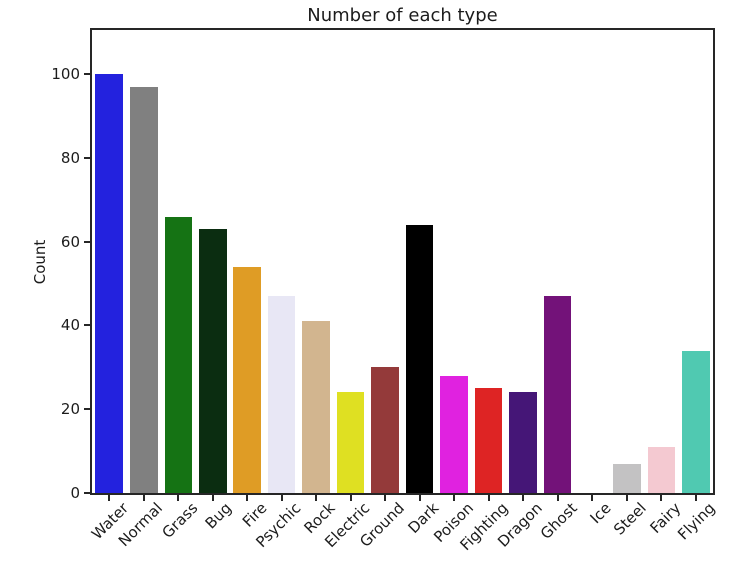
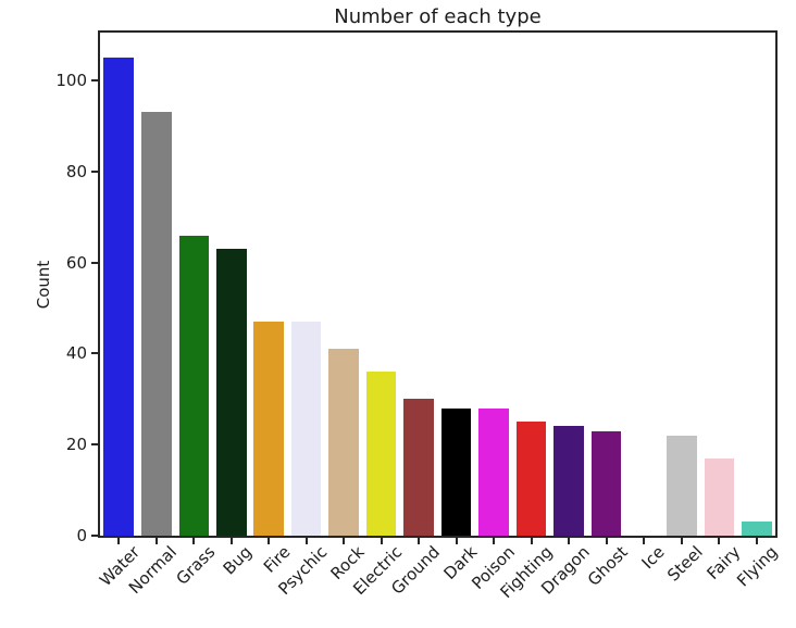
Water: 100 -> 105
Normal: 97 -> 93
Fire: 54 -> 47
Electric: 24 -> 36
Dark: 64 -> 28
Ghost: 47 -> 23
Steel: 7 -> 22
Fairy: 11 -> 17
Flying: 34 -> 3
